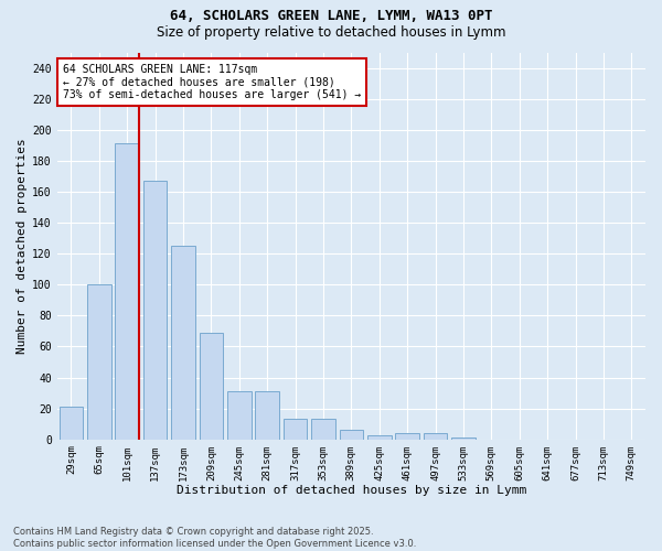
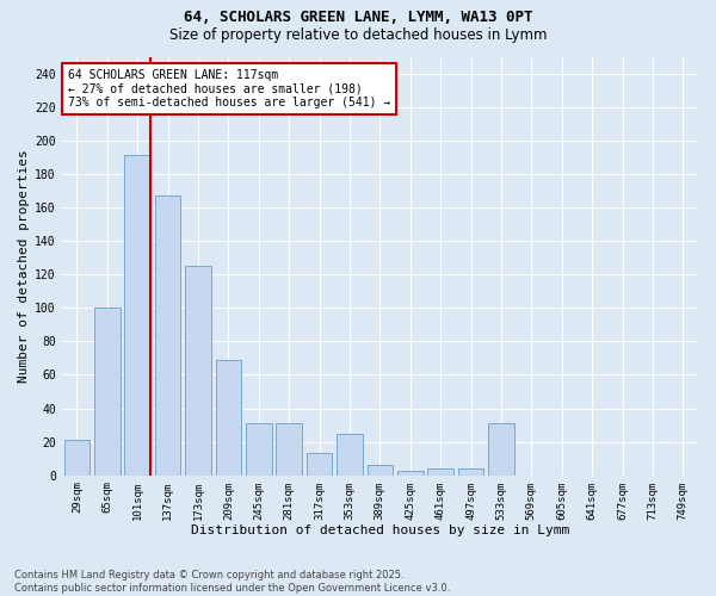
353sqm: 13 -> 25
533sqm: 1 -> 31
